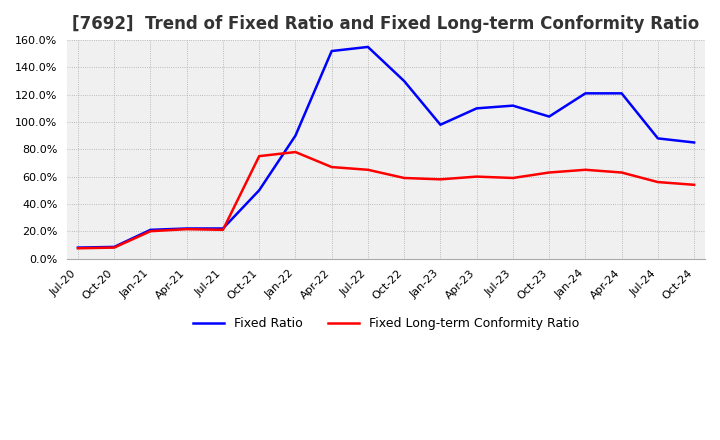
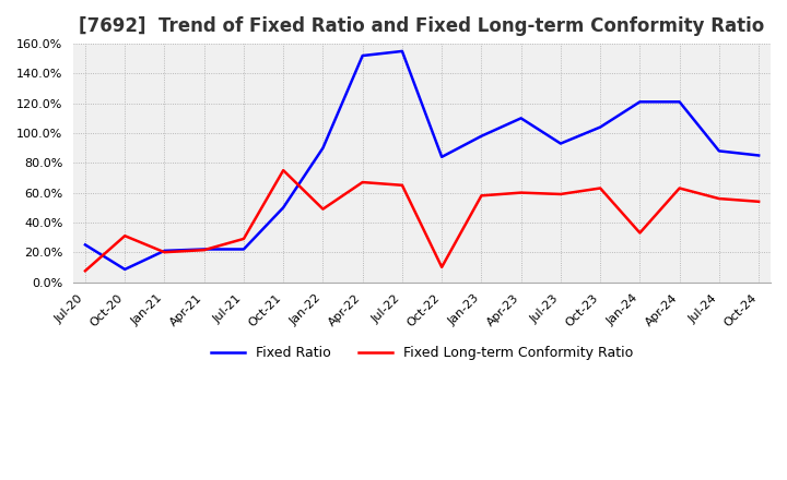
Fixed Ratio/Jul-20: 8% -> 25%
Fixed Long-term Conformity Ratio/Oct-20: 8% -> 31%
Fixed Long-term Conformity Ratio/Jul-21: 21% -> 29%
Fixed Long-term Conformity Ratio/Jan-22: 78% -> 49%
Fixed Ratio/Oct-22: 130% -> 84%
Fixed Long-term Conformity Ratio/Oct-22: 59% -> 10%
Fixed Ratio/Jul-23: 112% -> 93%
Fixed Long-term Conformity Ratio/Jan-24: 65% -> 33%
